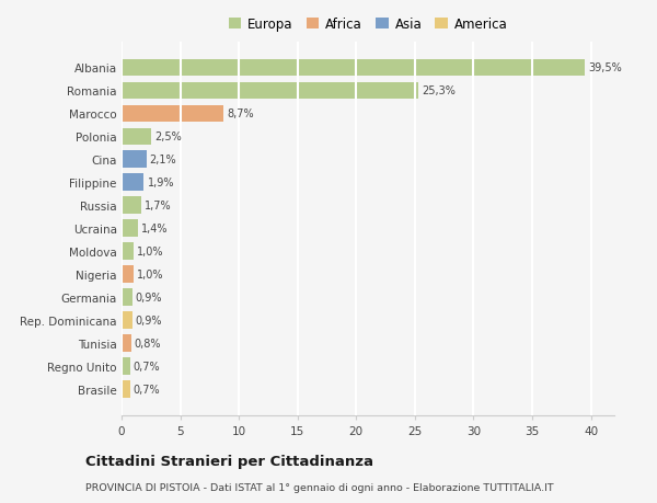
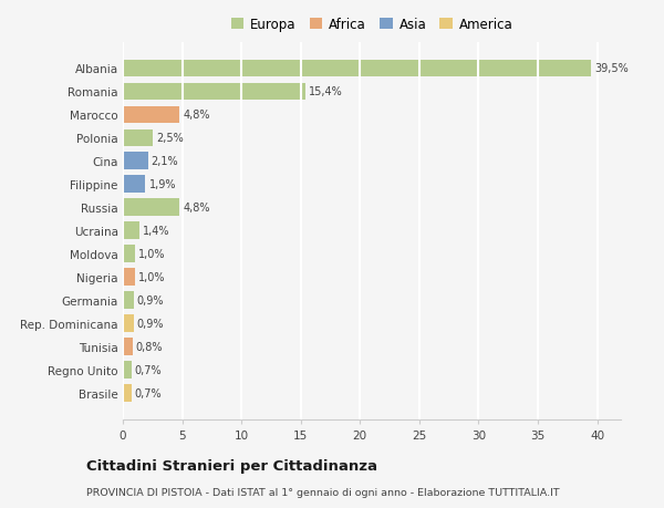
Romania: 25,3% -> 15,4%
Marocco: 8,7% -> 4,8%
Russia: 1,7% -> 4,8%
